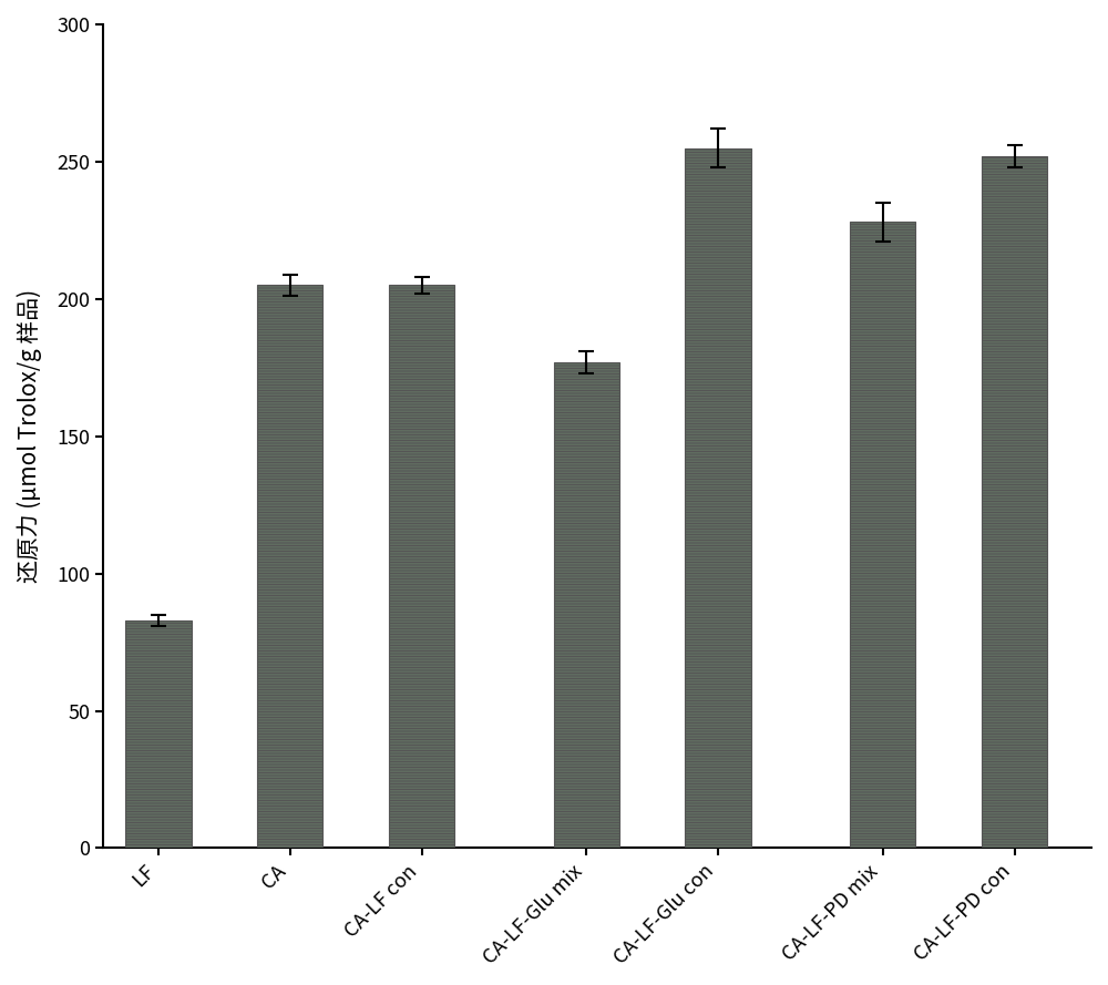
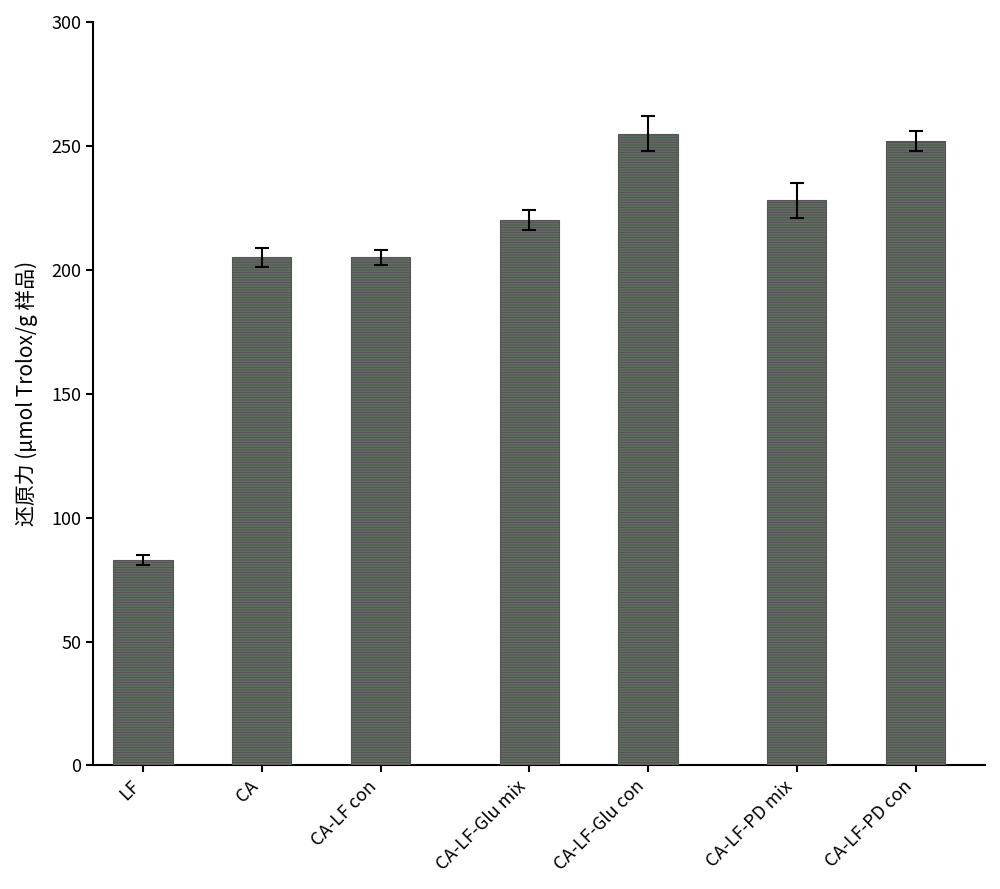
CA-LF-Glu mix: 177 -> 220
